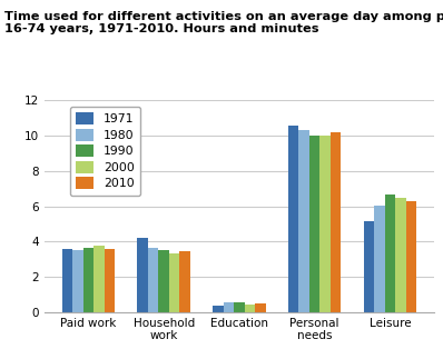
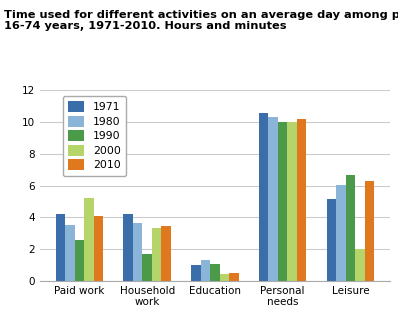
1971/Paid work: 3.6 -> 4.2
1990/Paid work: 3.6 -> 2.6
2000/Paid work: 3.8 -> 5.2
2010/Paid work: 3.6 -> 4.1
1990/Household work: 3.5 -> 1.7
1971/Education: 0.4 -> 1.0
1980/Education: 0.6 -> 1.3
1990/Education: 0.6 -> 1.1
2000/Leisure: 6.5 -> 2.0
